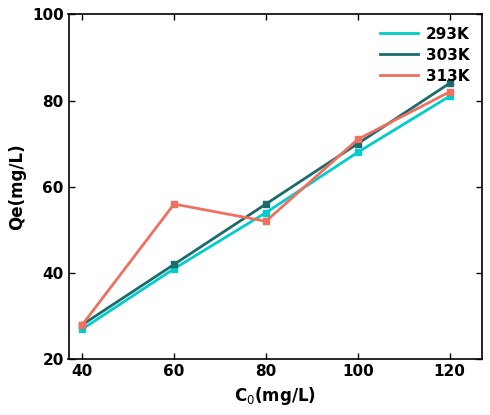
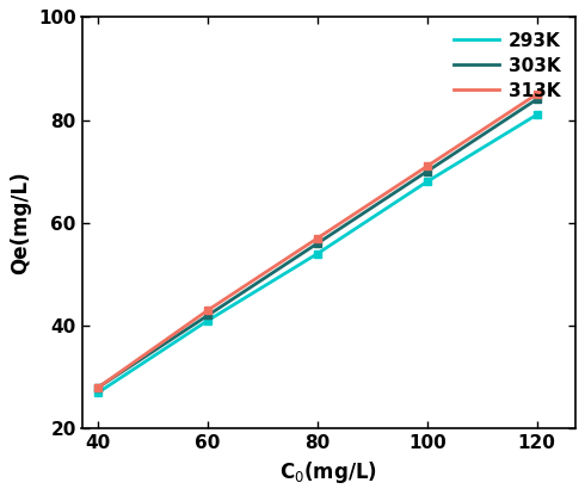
313K/60: 56 -> 43
313K/80: 52 -> 57
313K/120: 82 -> 85
